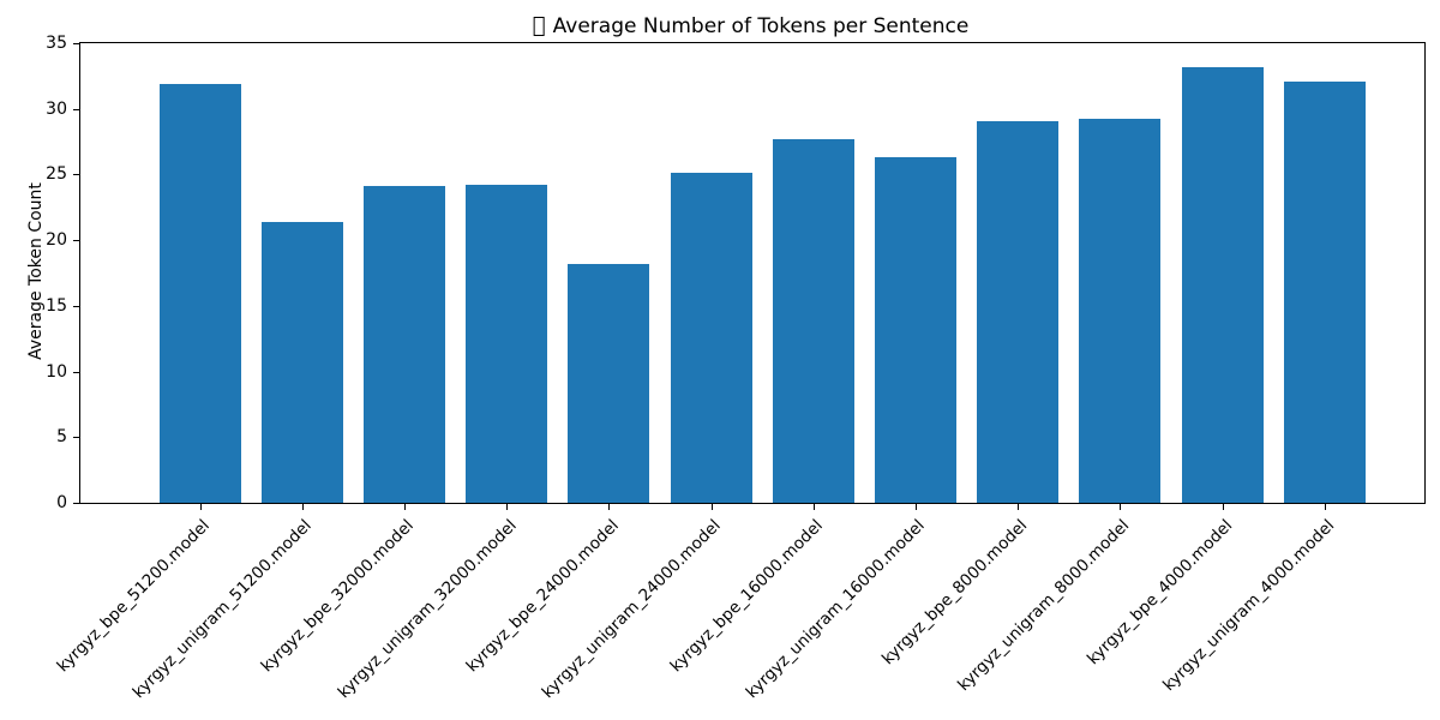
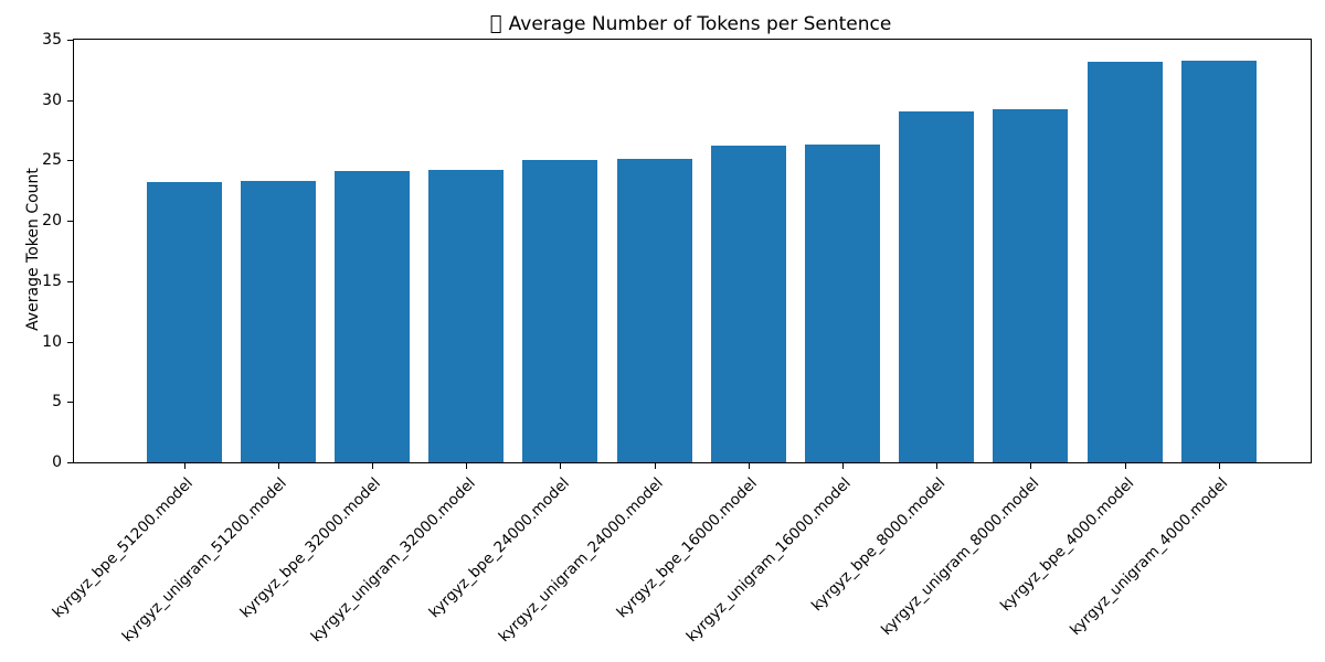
kyrgyz_bpe_51200.model: 31.9 -> 23.2
kyrgyz_unigram_51200.model: 21.4 -> 23.3
kyrgyz_bpe_24000.model: 18.2 -> 25.0
kyrgyz_bpe_16000.model: 27.7 -> 26.2
kyrgyz_unigram_4000.model: 32.1 -> 33.3
